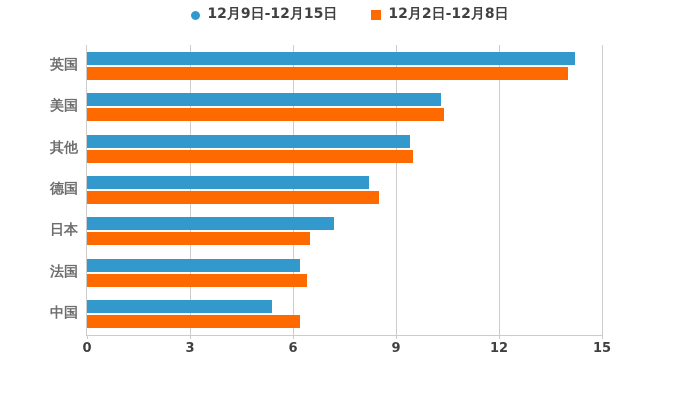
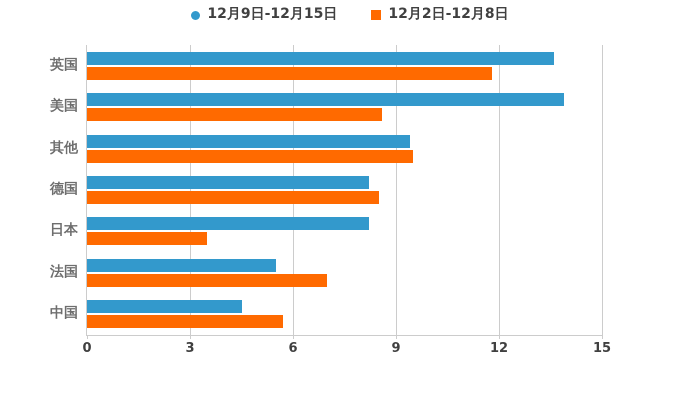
12月9日-12月15日/英国: 14.2 -> 13.6
12月2日-12月8日/英国: 14.0 -> 11.8
12月9日-12月15日/美国: 10.3 -> 13.9
12月2日-12月8日/美国: 10.4 -> 8.6
12月9日-12月15日/日本: 7.2 -> 8.2
12月2日-12月8日/日本: 6.5 -> 3.5
12月9日-12月15日/法国: 6.2 -> 5.5
12月2日-12月8日/法国: 6.4 -> 7.0
12月9日-12月15日/中国: 5.4 -> 4.5
12月2日-12月8日/中国: 6.2 -> 5.7
